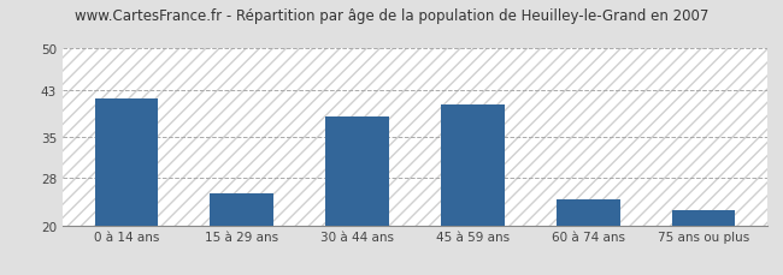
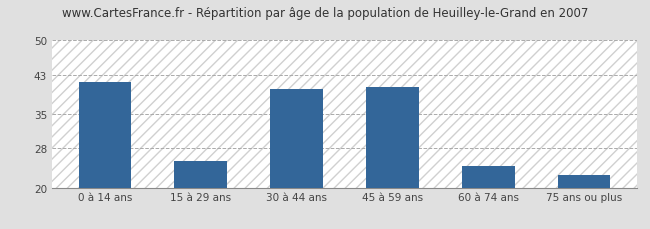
30 à 44 ans: 38.5 -> 40.0
